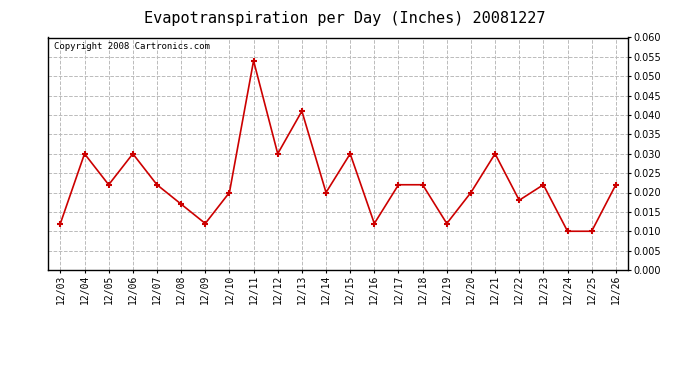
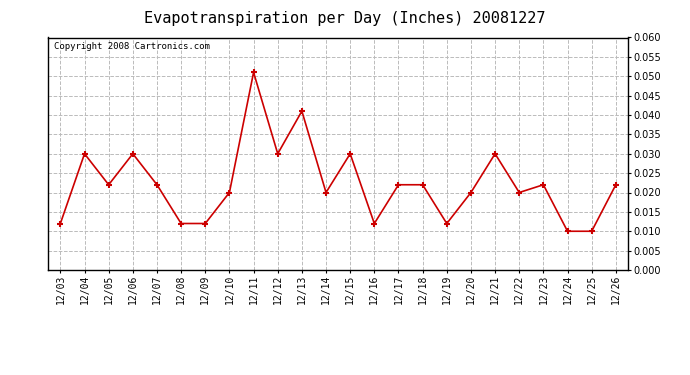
12/08: 0.017 -> 0.012
12/11: 0.054 -> 0.051
12/22: 0.018 -> 0.020
